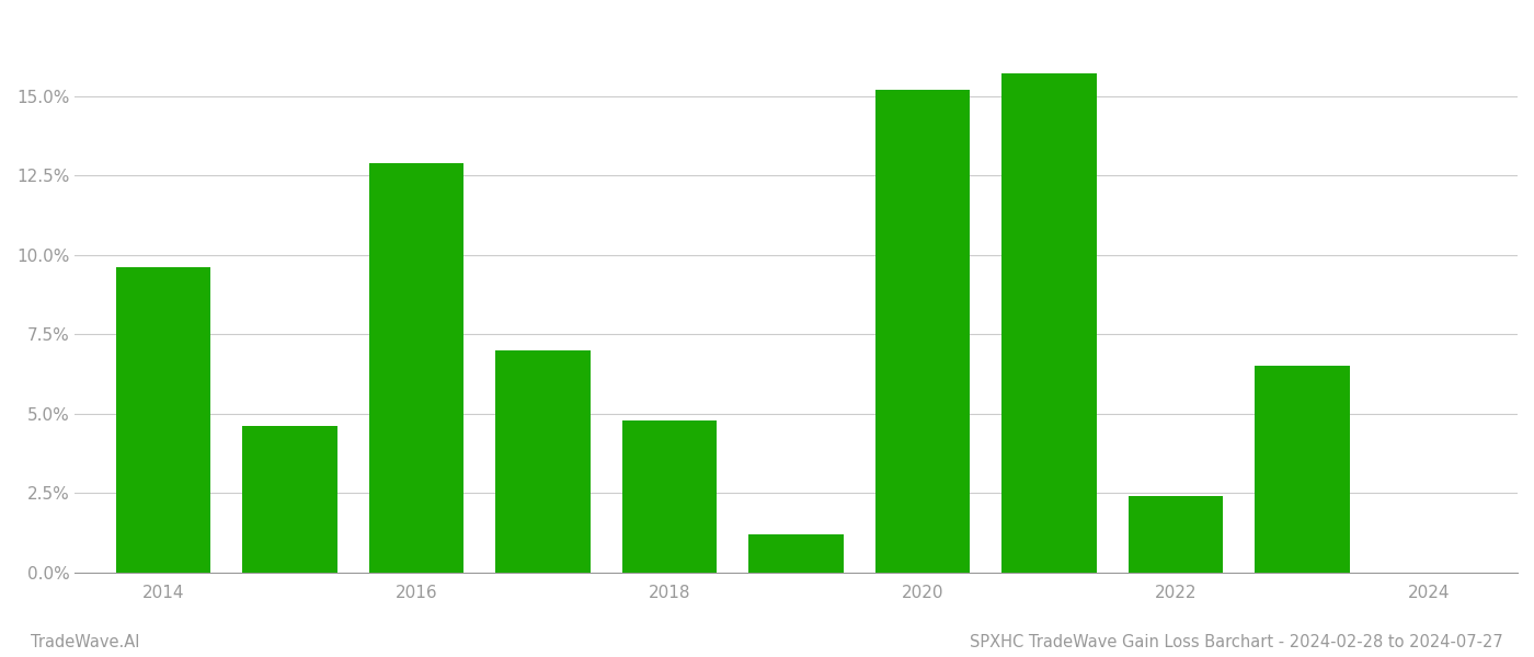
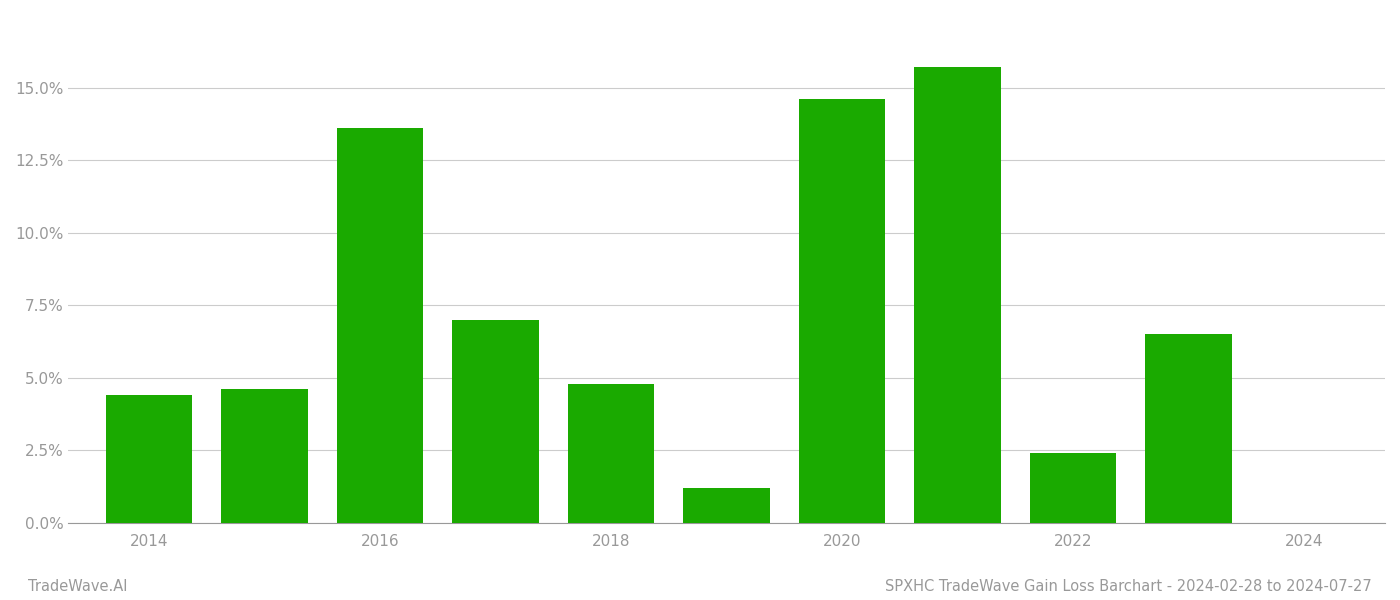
2014: 9.6% -> 4.4%
2016: 12.9% -> 13.6%
2020: 15.2% -> 14.6%
